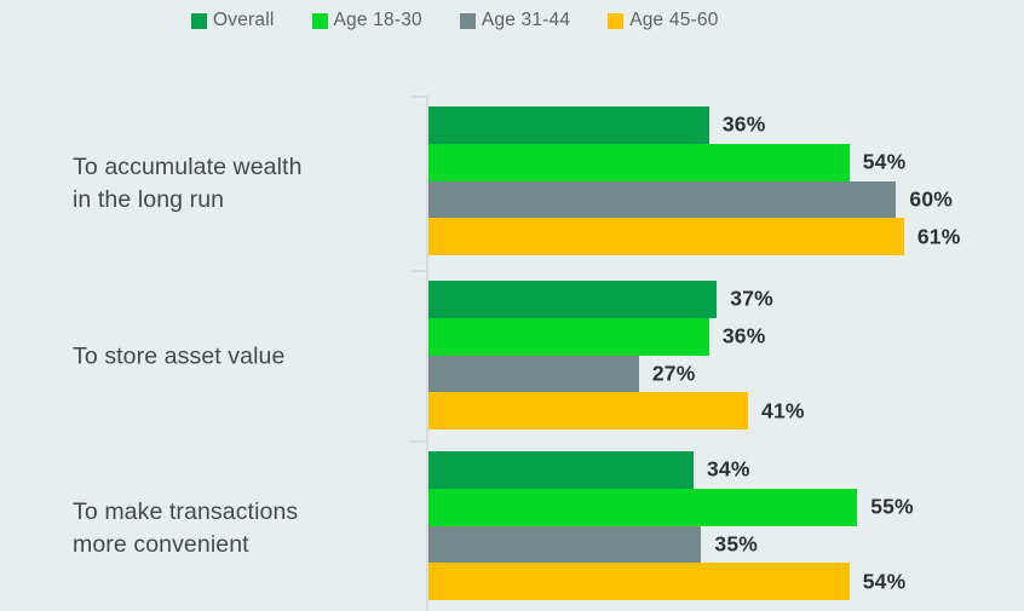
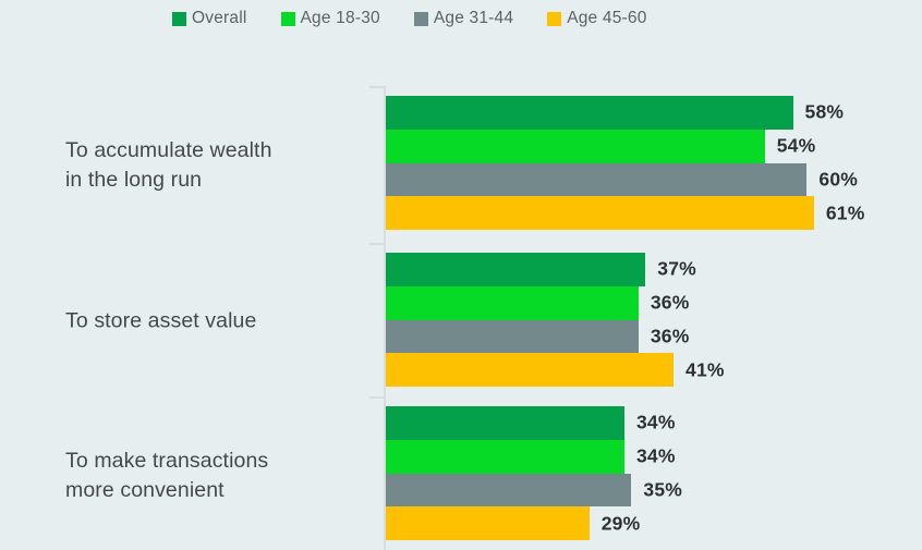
Overall/To accumulate wealth in the long run: 36% -> 58%
Age 31-44/To store asset value: 27% -> 36%
Age 18-30/To make transactions more convenient: 55% -> 34%
Age 45-60/To make transactions more convenient: 54% -> 29%
